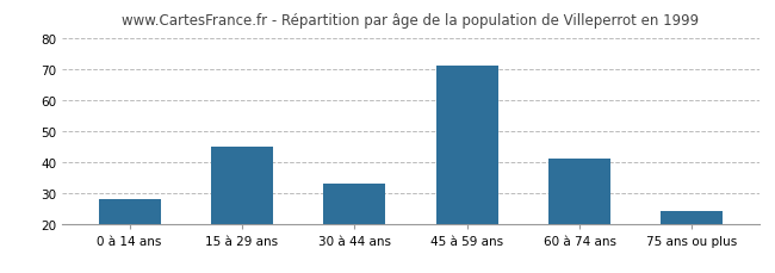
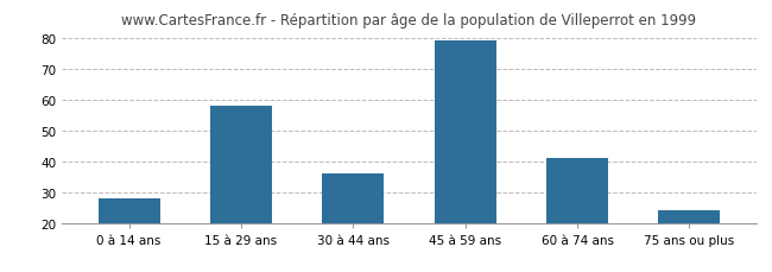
15 à 29 ans: 45 -> 58
30 à 44 ans: 33 -> 36
45 à 59 ans: 71 -> 79
